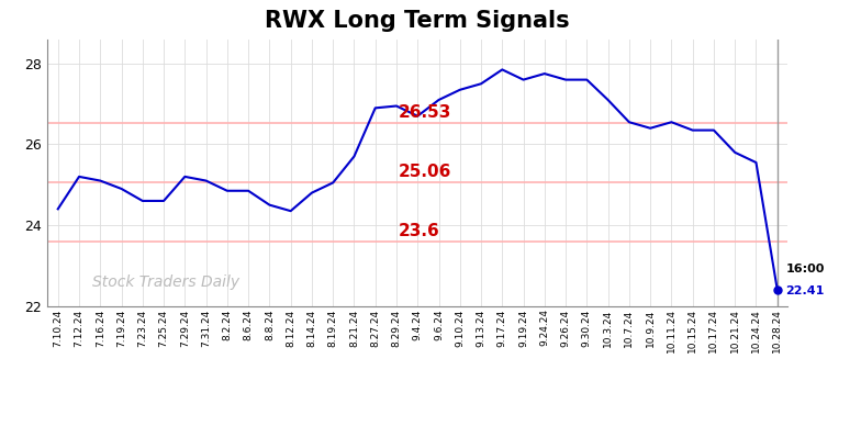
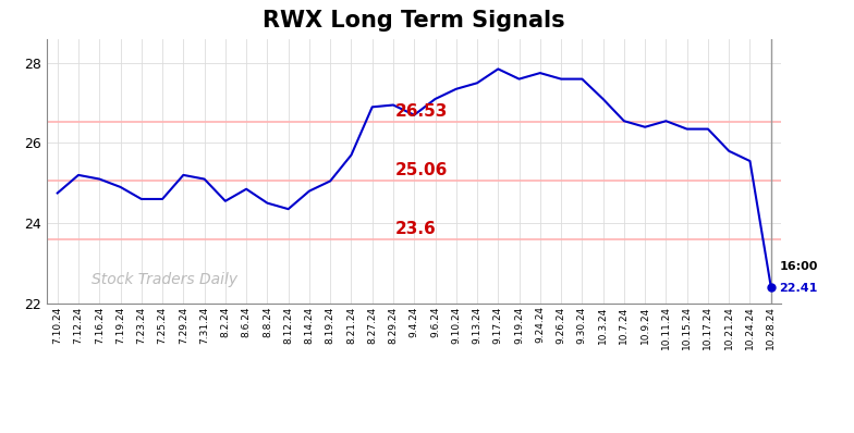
7.10.24: 24.40 -> 24.75
8.2.24: 24.85 -> 24.55
